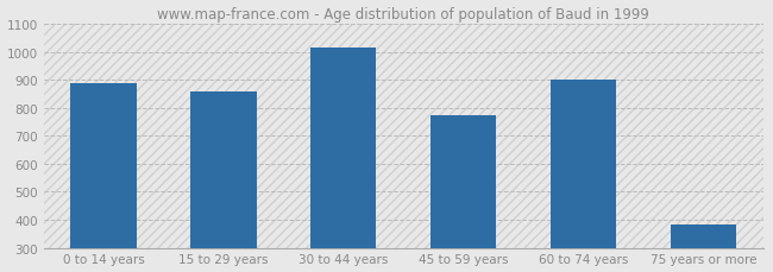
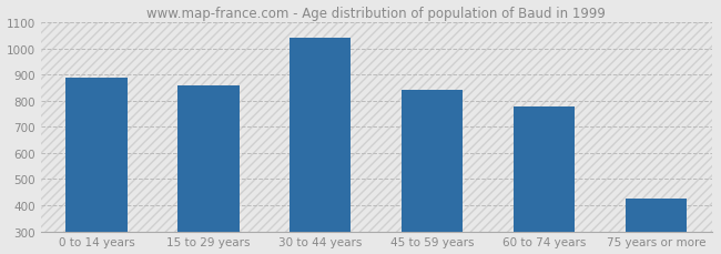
30 to 44 years: 1015 -> 1040
45 to 59 years: 775 -> 840
60 to 74 years: 900 -> 780
75 years or more: 385 -> 425
